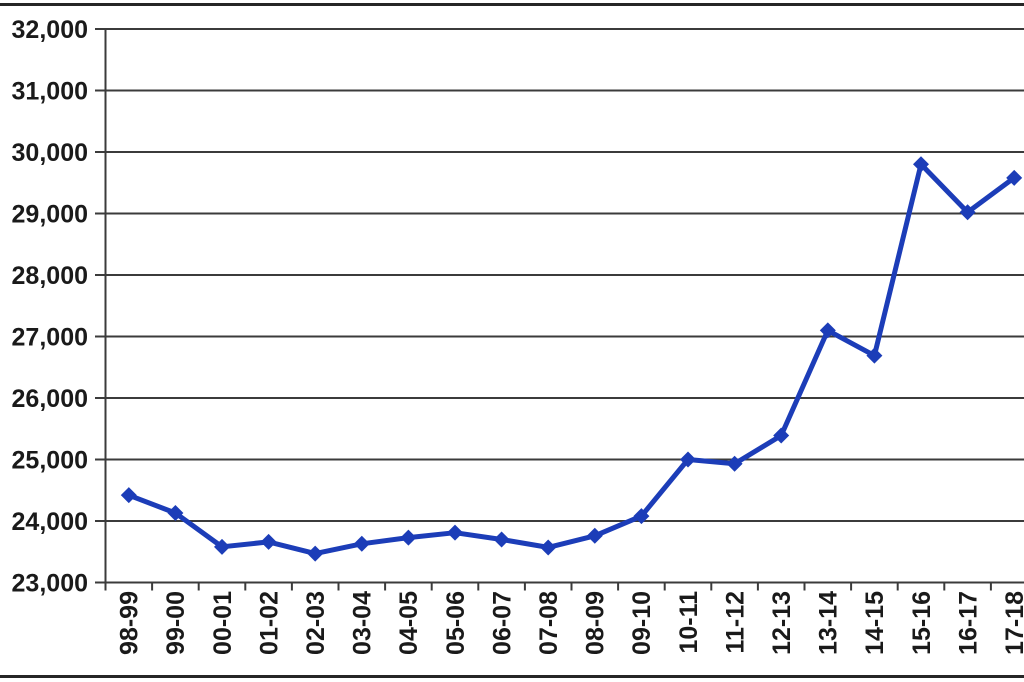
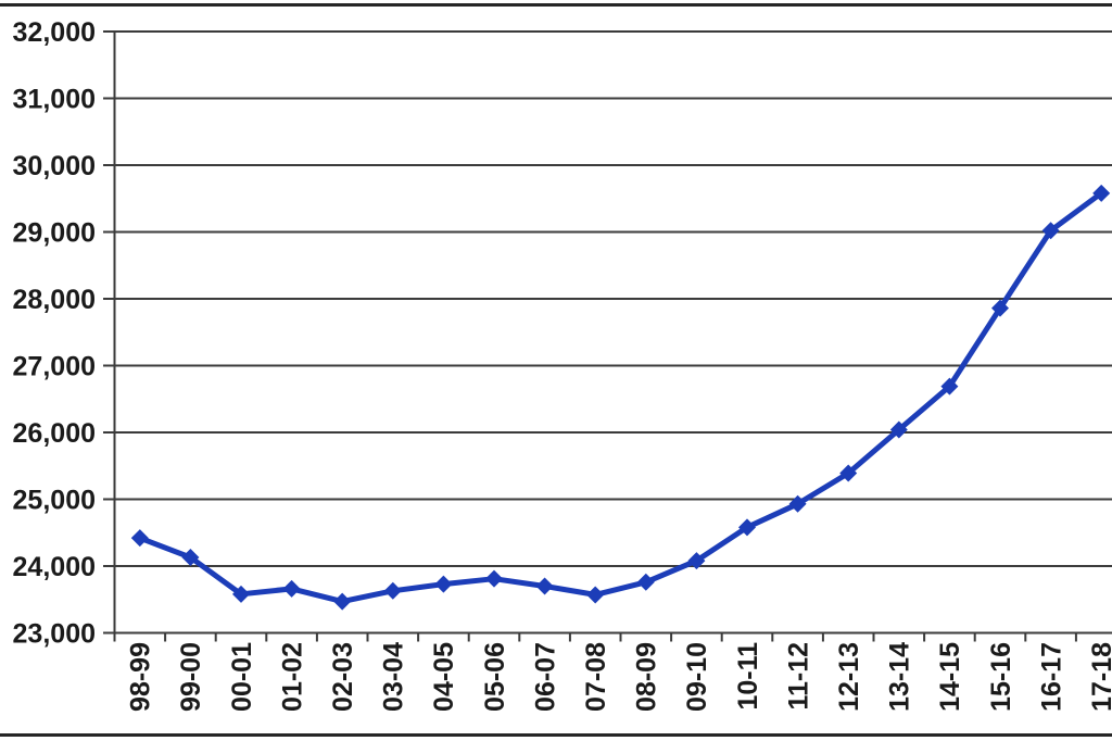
10-11: 25000 -> 24600
13-14: 27100 -> 26000
15-16: 29800 -> 27900
